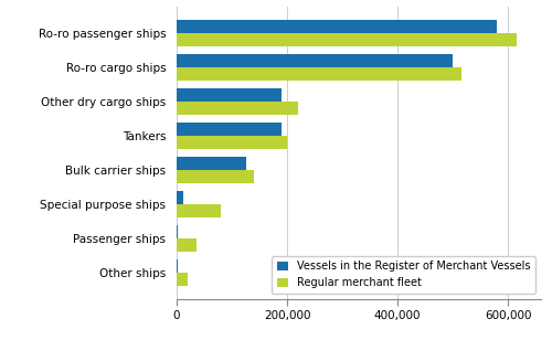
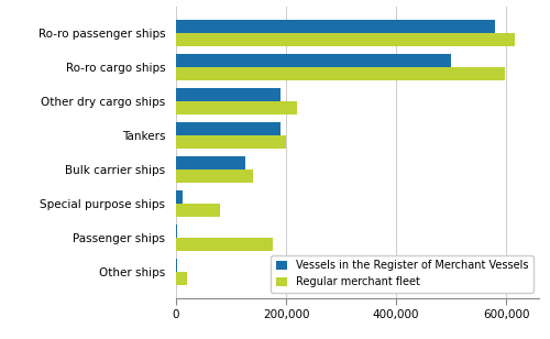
Regular merchant fleet/Ro-ro cargo ships: 515,000 -> 598,000
Regular merchant fleet/Passenger ships: 35,000 -> 176,000
